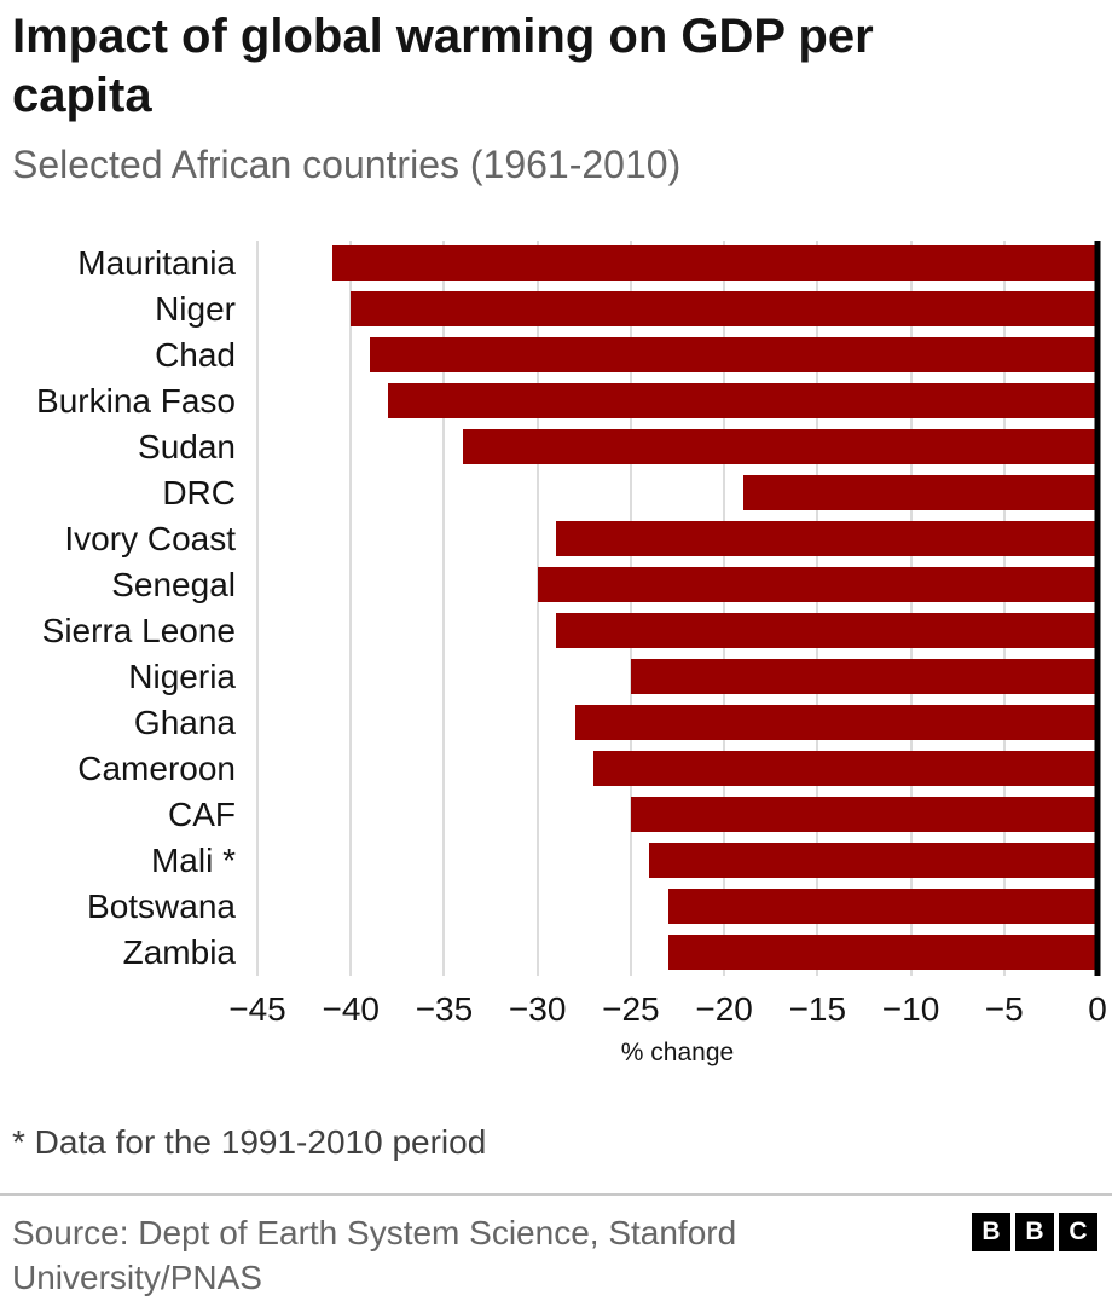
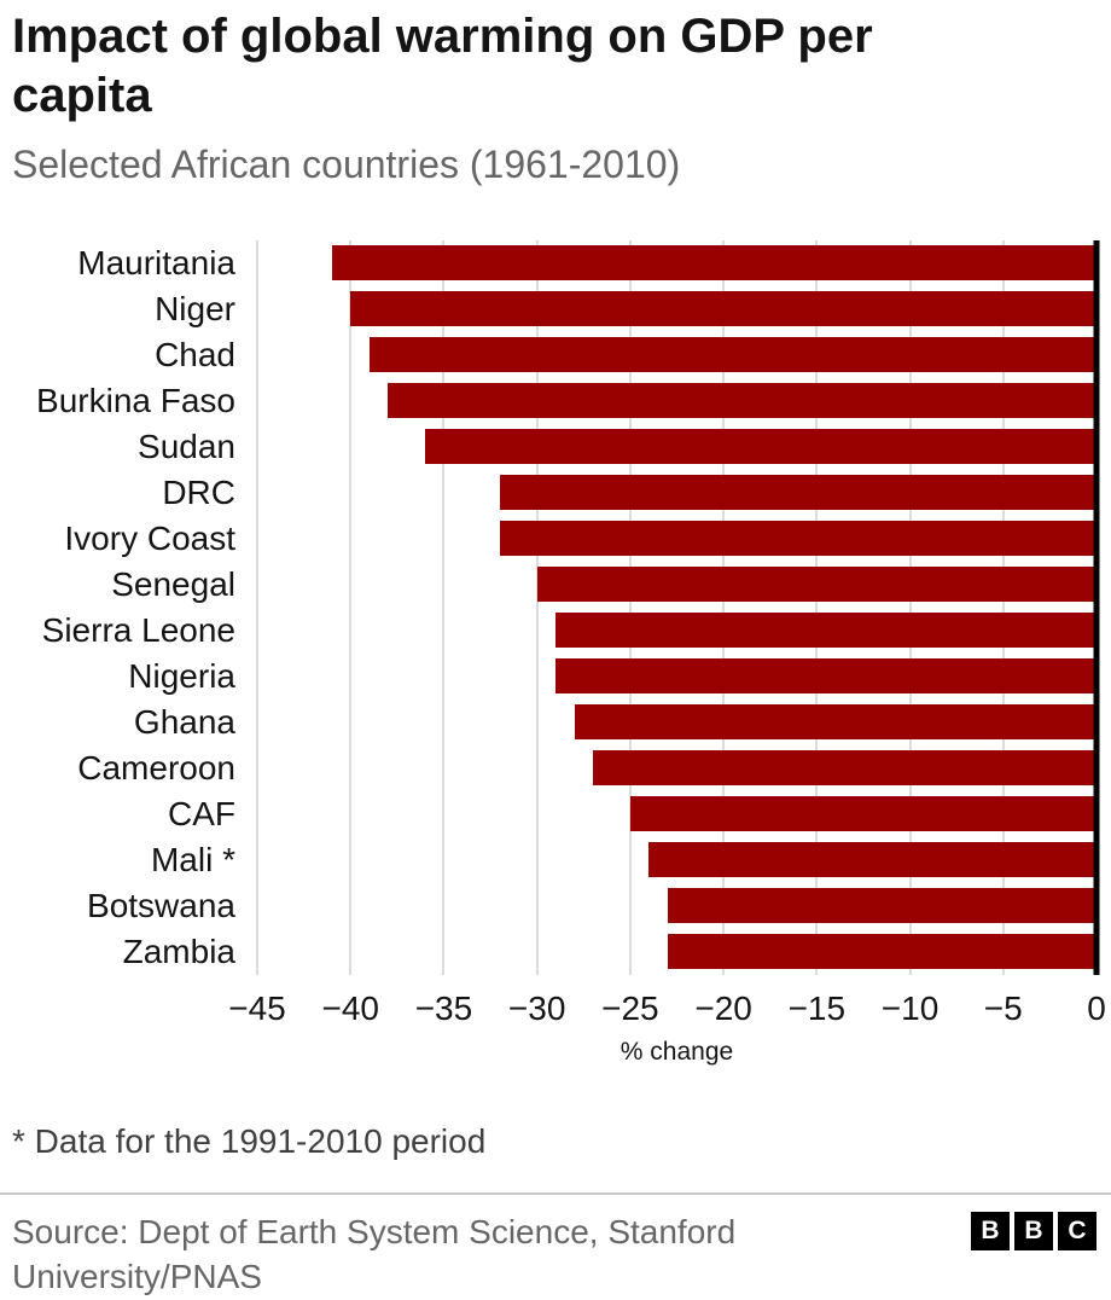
Sudan: -34 -> -36
DRC: -19 -> -32
Ivory Coast: -29 -> -32
Nigeria: -25 -> -29
